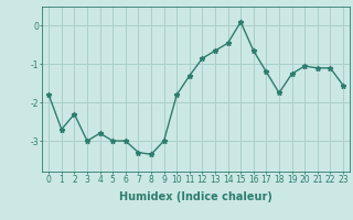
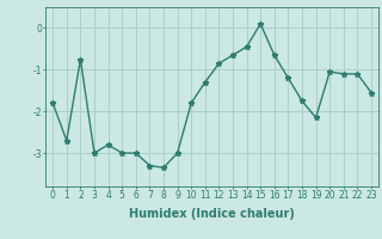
2: -2.30 -> -0.75
19: -1.25 -> -2.15
